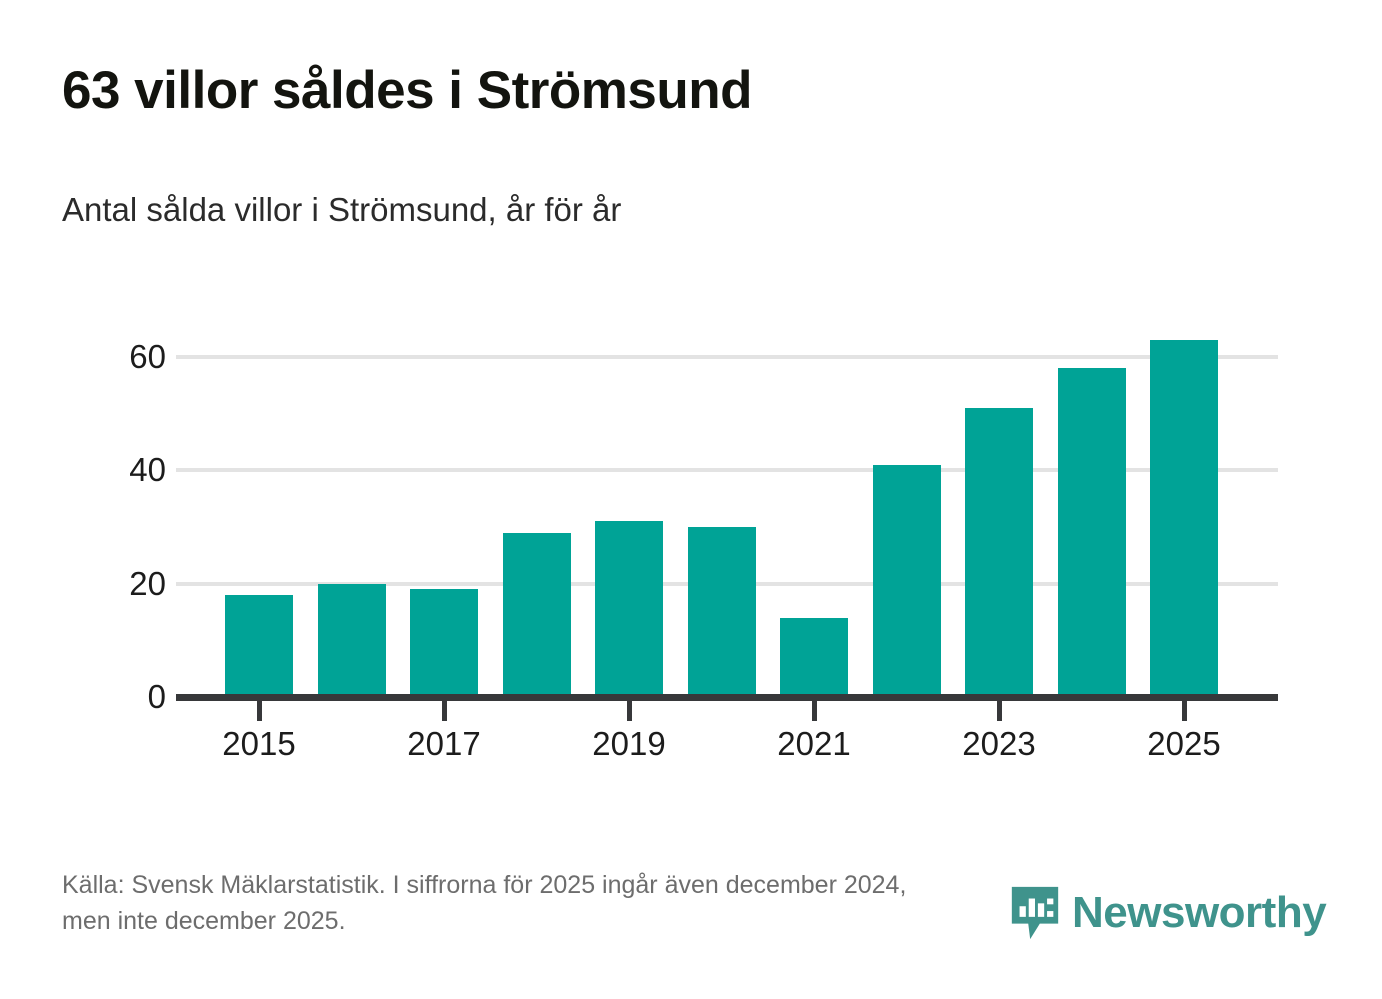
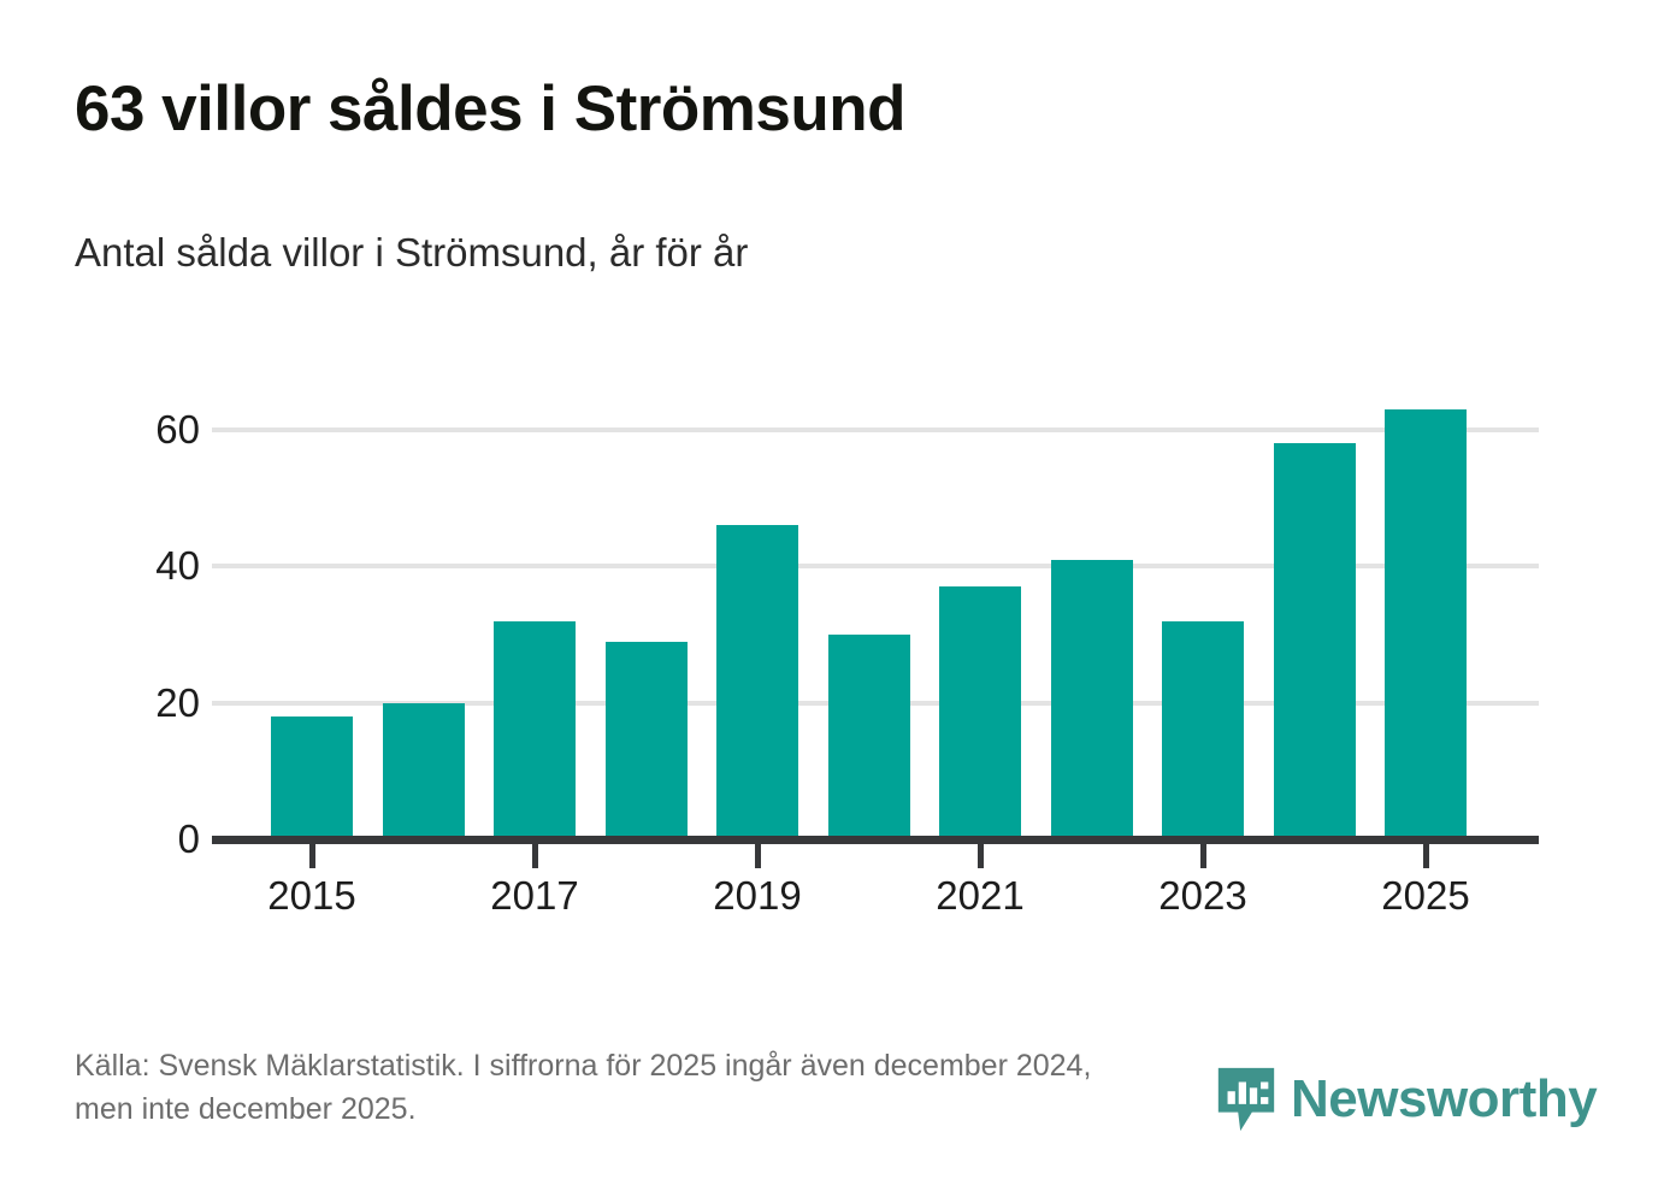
2017: 19 -> 32
2019: 31 -> 46
2021: 14 -> 37
2023: 51 -> 32
